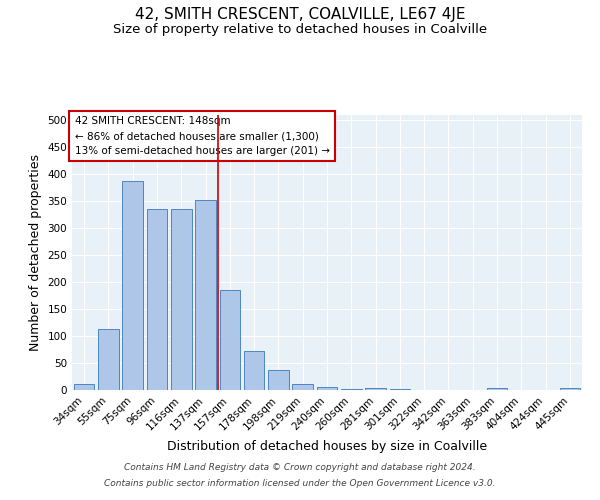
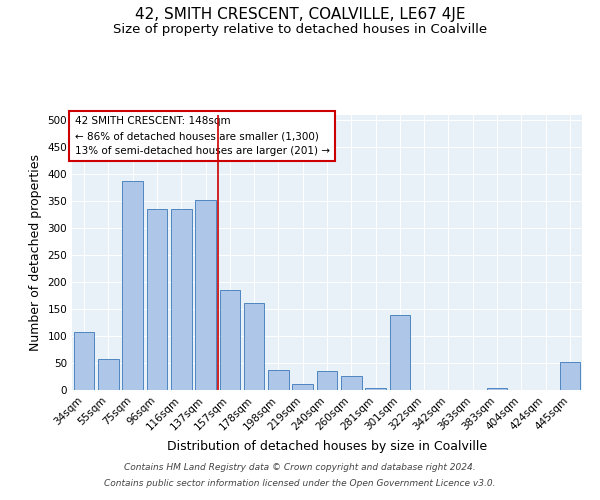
34sqm: 11 -> 108
55sqm: 113 -> 58
178sqm: 73 -> 162
240sqm: 6 -> 36
260sqm: 2 -> 26
301sqm: 2 -> 140
445sqm: 4 -> 52
